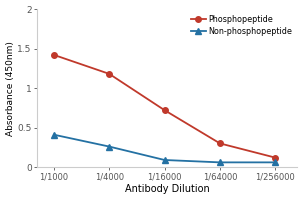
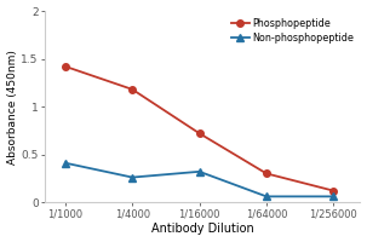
Non-phosphopeptide/1/16000: 0.09 -> 0.32
